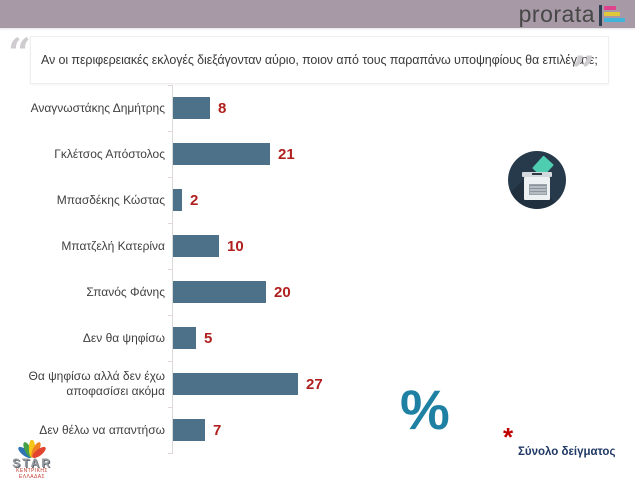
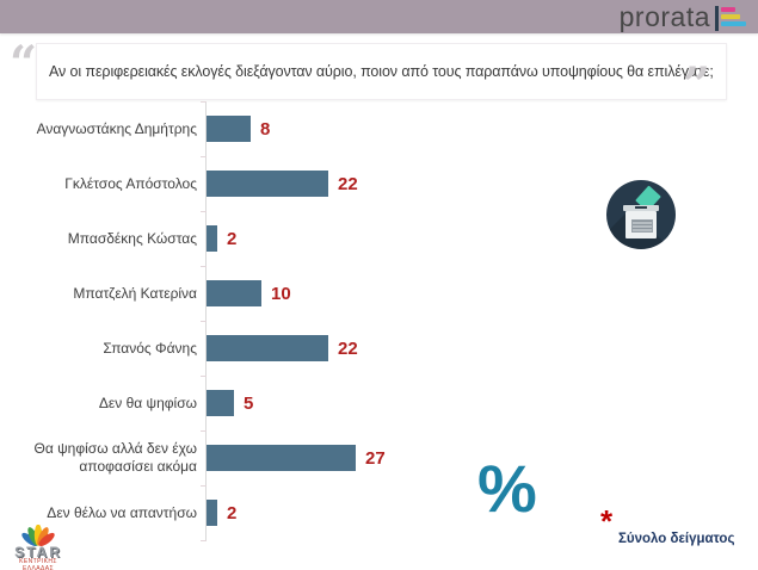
Γκλέτσος Απόστολος: 21 -> 22
Σπανός Φάνης: 20 -> 22
Δεν θέλω να απαντήσω: 7 -> 2
